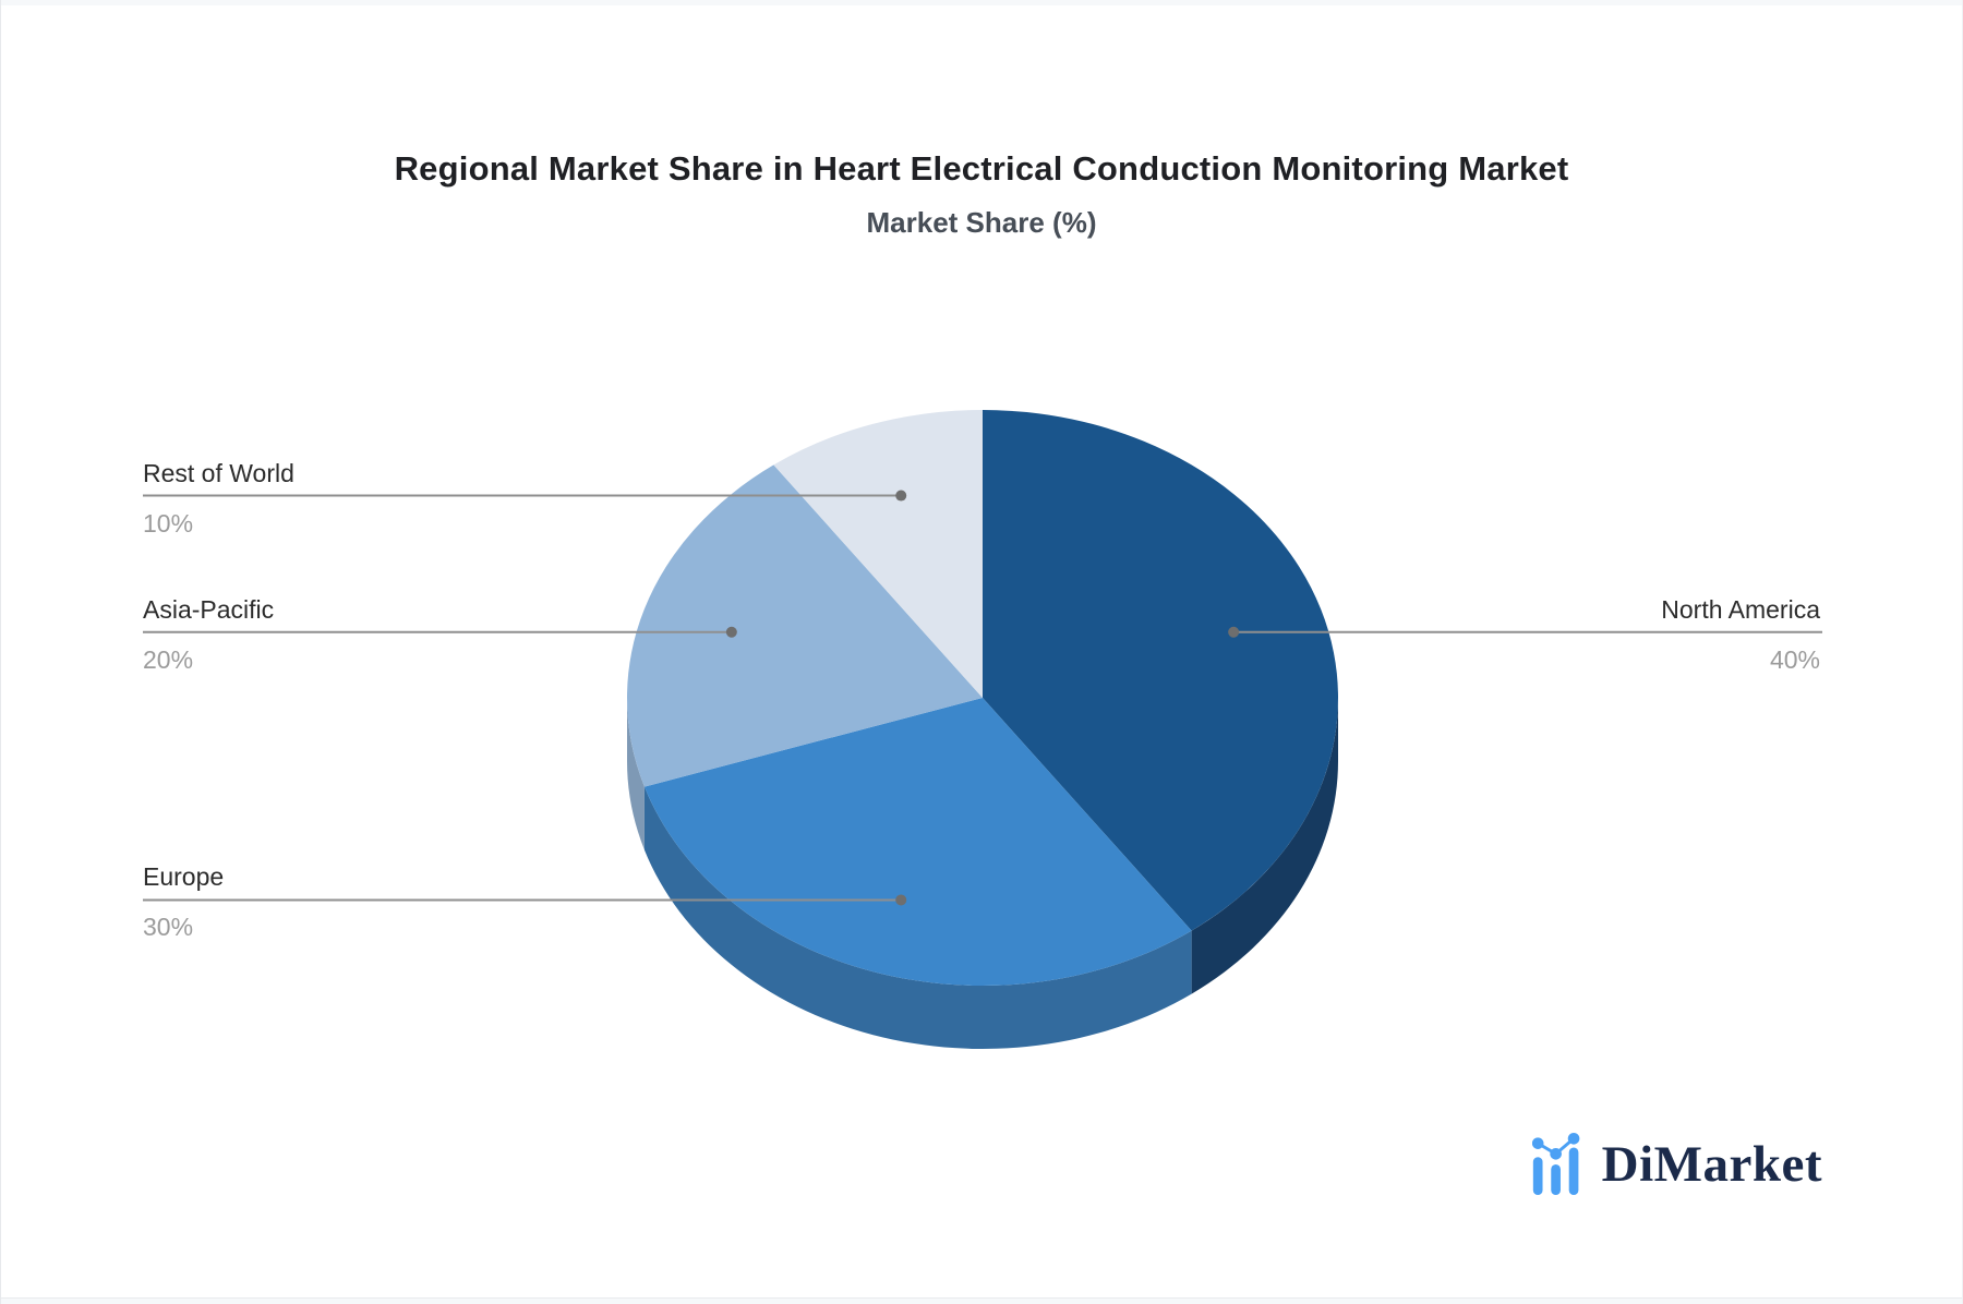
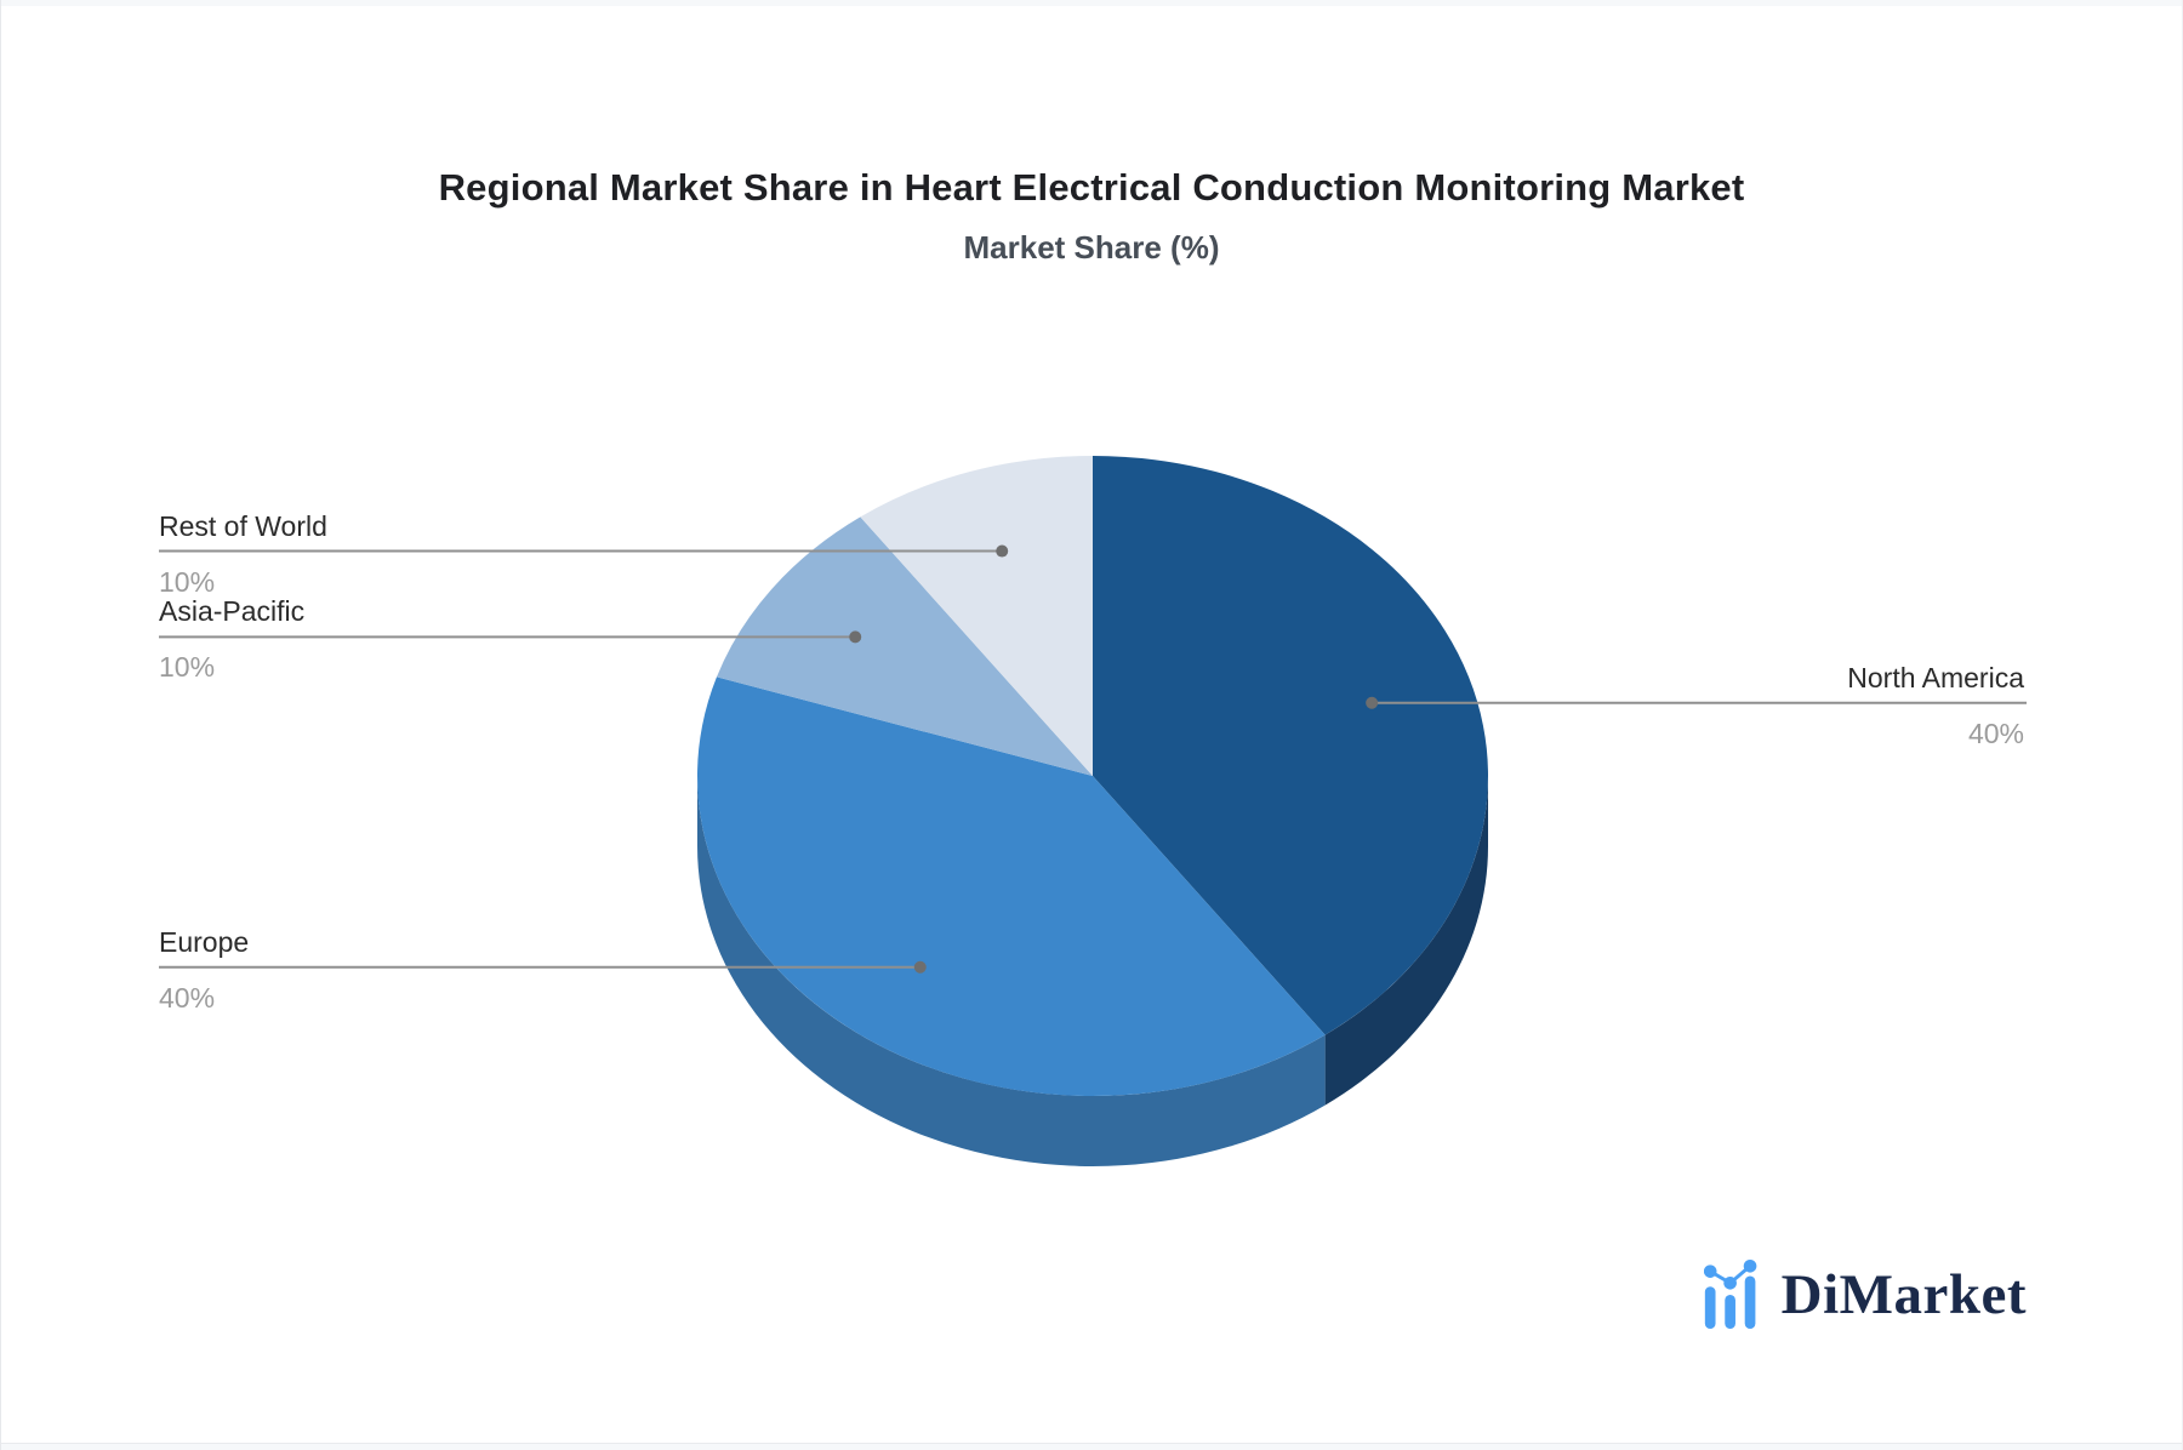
Europe: 30% -> 40%
Asia-Pacific: 20% -> 10%
